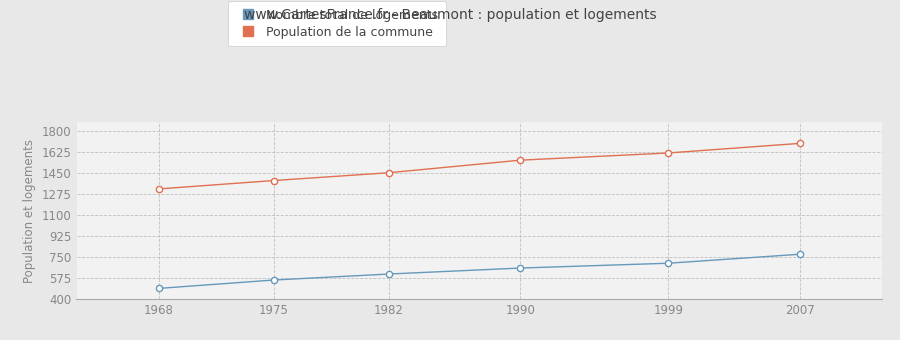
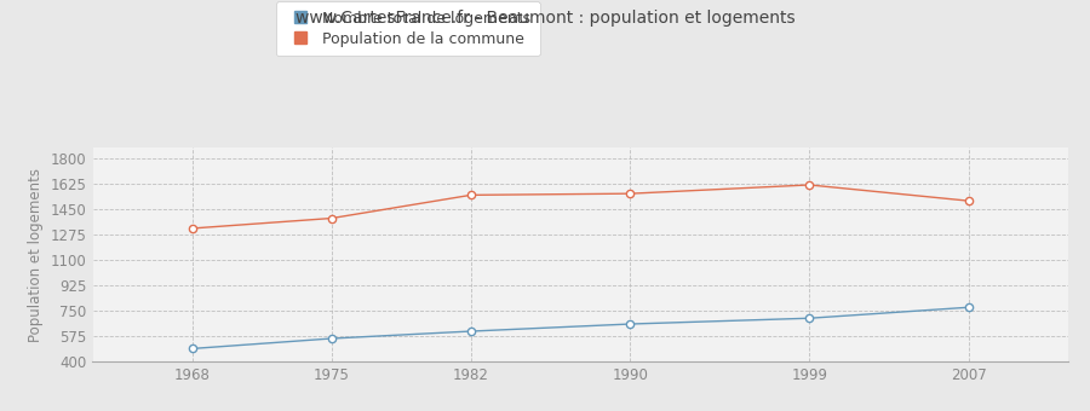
Population de la commune/1982: 1460 -> 1550
Population de la commune/2007: 1700 -> 1510
